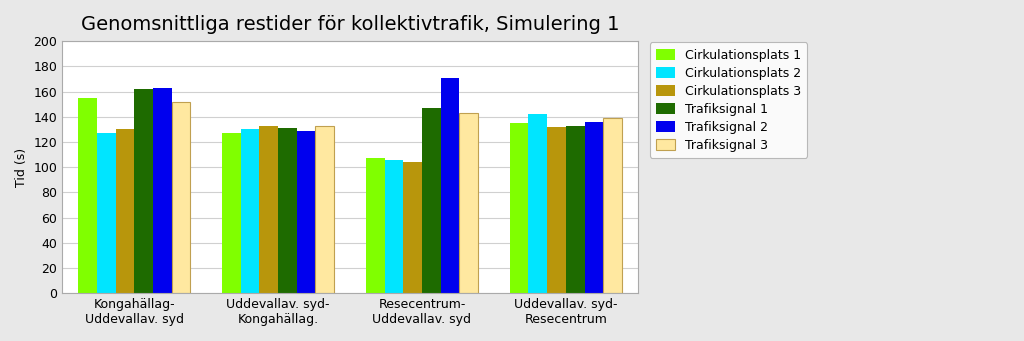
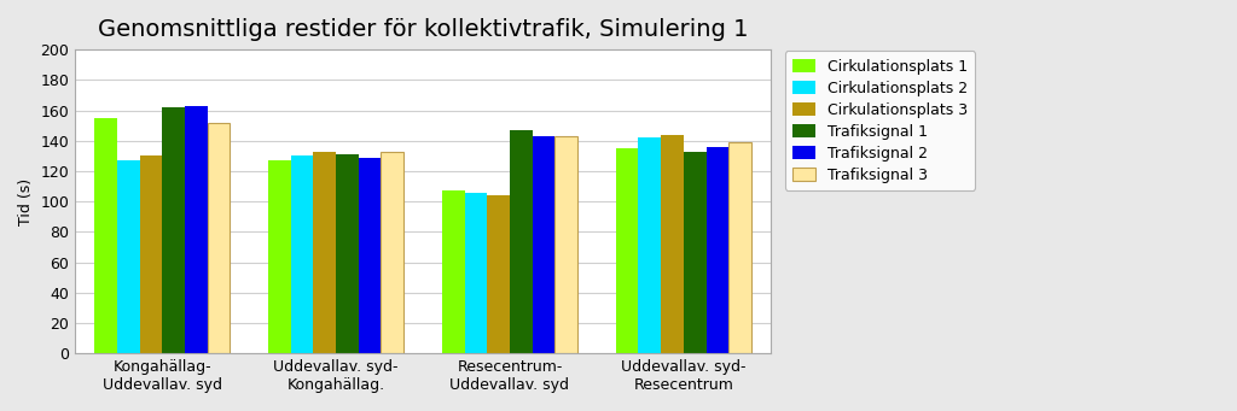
Trafiksignal 2/Resecentrum- Uddevallav. syd: 171 -> 143
Cirkulationsplats 3/Uddevallav. syd- Resecentrum: 132 -> 144
